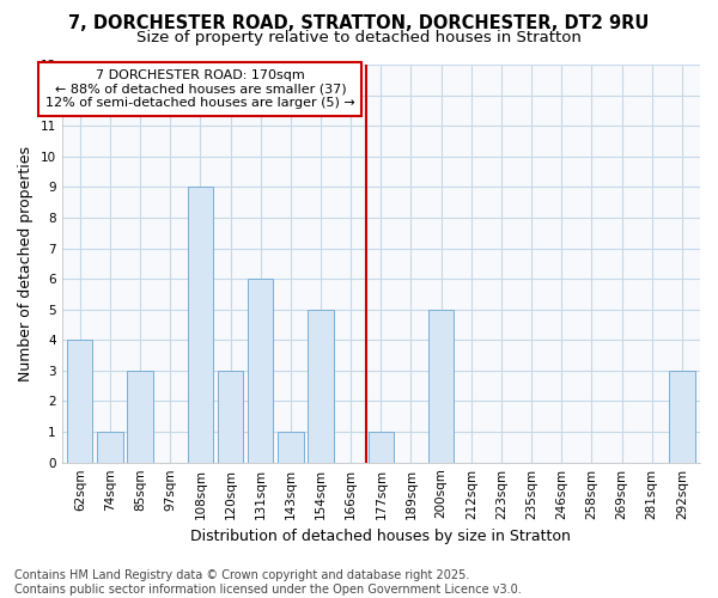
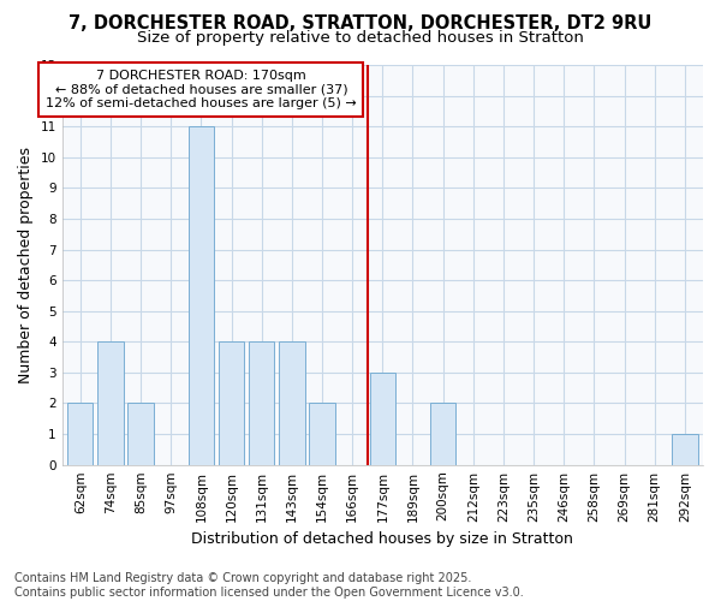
62sqm: 4 -> 2
74sqm: 1 -> 4
85sqm: 3 -> 2
108sqm: 9 -> 11
120sqm: 3 -> 4
131sqm: 6 -> 4
143sqm: 1 -> 4
154sqm: 5 -> 2
177sqm: 1 -> 3
200sqm: 5 -> 2
292sqm: 3 -> 1
